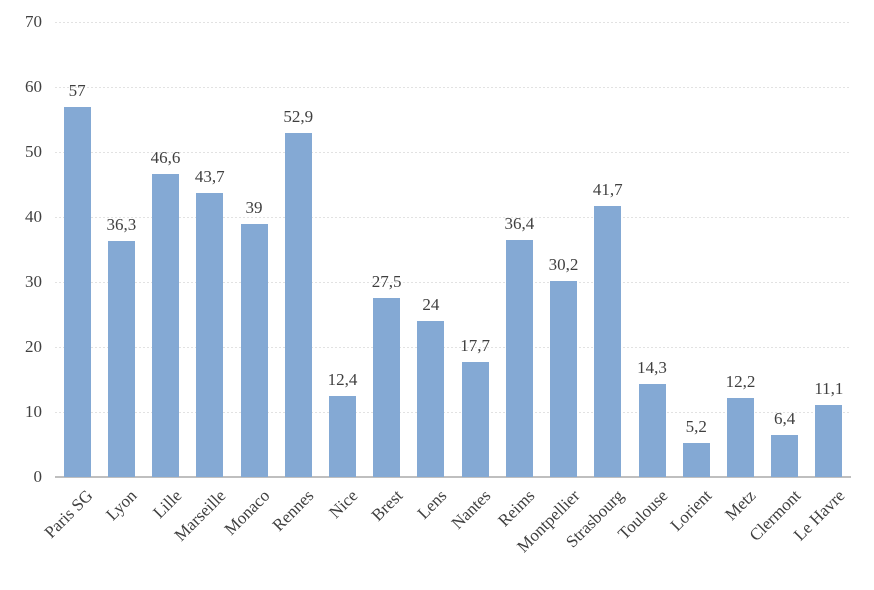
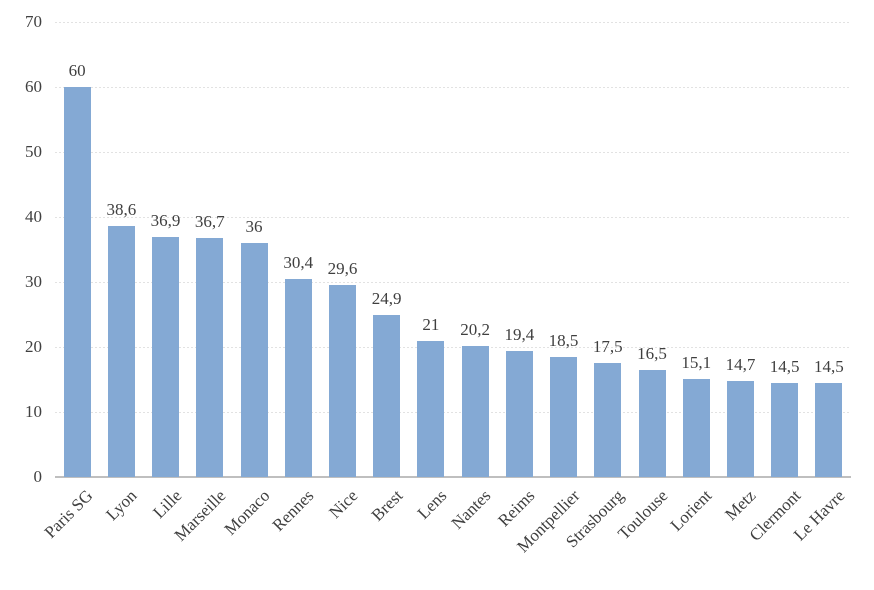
Paris SG: 57 -> 60
Lyon: 36,3 -> 38,6
Lille: 46,6 -> 36,9
Marseille: 43,7 -> 36,7
Monaco: 39 -> 36
Rennes: 52,9 -> 30,4
Nice: 12,4 -> 29,6
Brest: 27,5 -> 24,9
Lens: 24 -> 21
Nantes: 17,7 -> 20,2
Reims: 36,4 -> 19,4
Montpellier: 30,2 -> 18,5
Strasbourg: 41,7 -> 17,5
Toulouse: 14,3 -> 16,5
Lorient: 5,2 -> 15,1
Metz: 12,2 -> 14,7
Clermont: 6,4 -> 14,5
Le Havre: 11,1 -> 14,5
